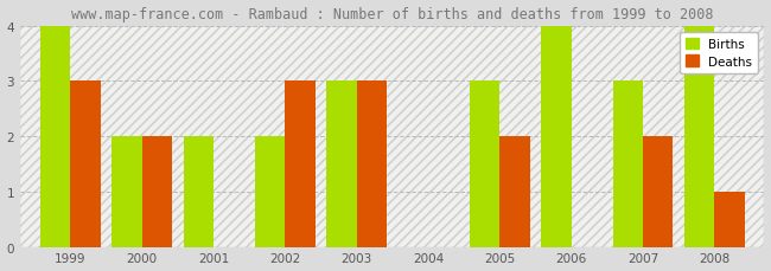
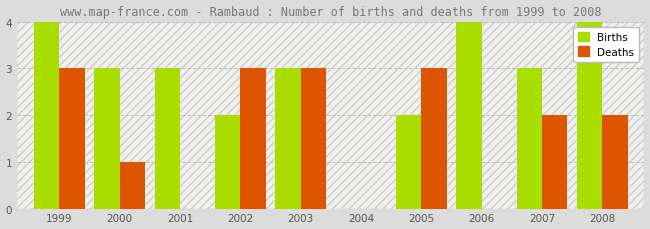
Births/2000: 2 -> 3
Deaths/2000: 2 -> 1
Births/2001: 2 -> 3
Births/2005: 3 -> 2
Deaths/2005: 2 -> 3
Deaths/2008: 1 -> 2
